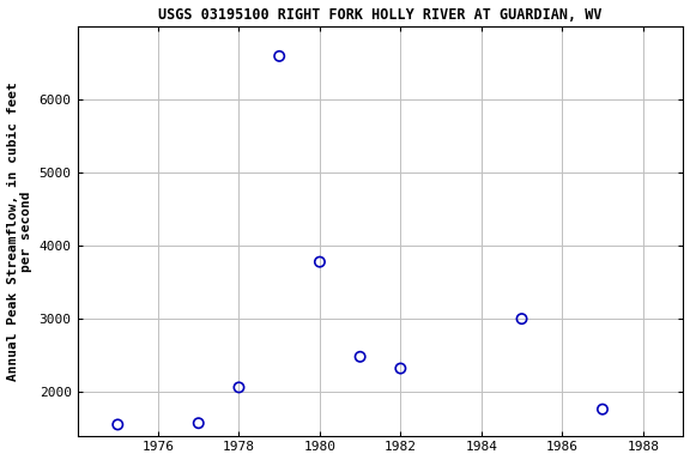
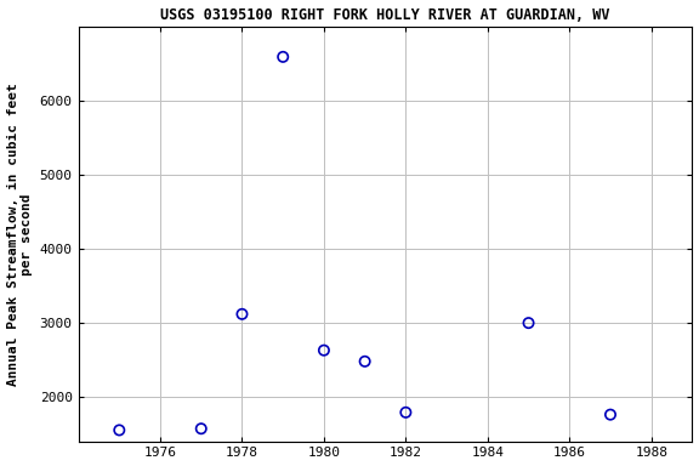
1978: 2060 -> 3120
1980: 3780 -> 2630
1982: 2320 -> 1790
